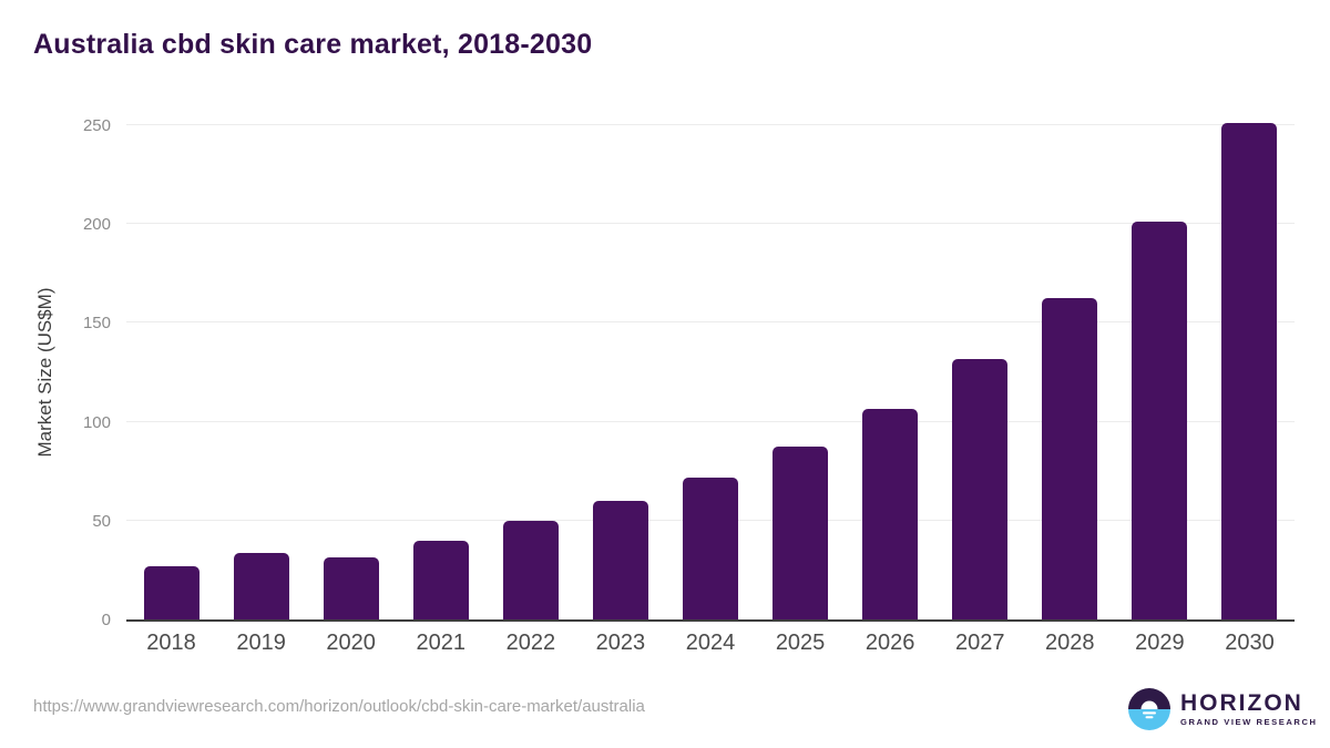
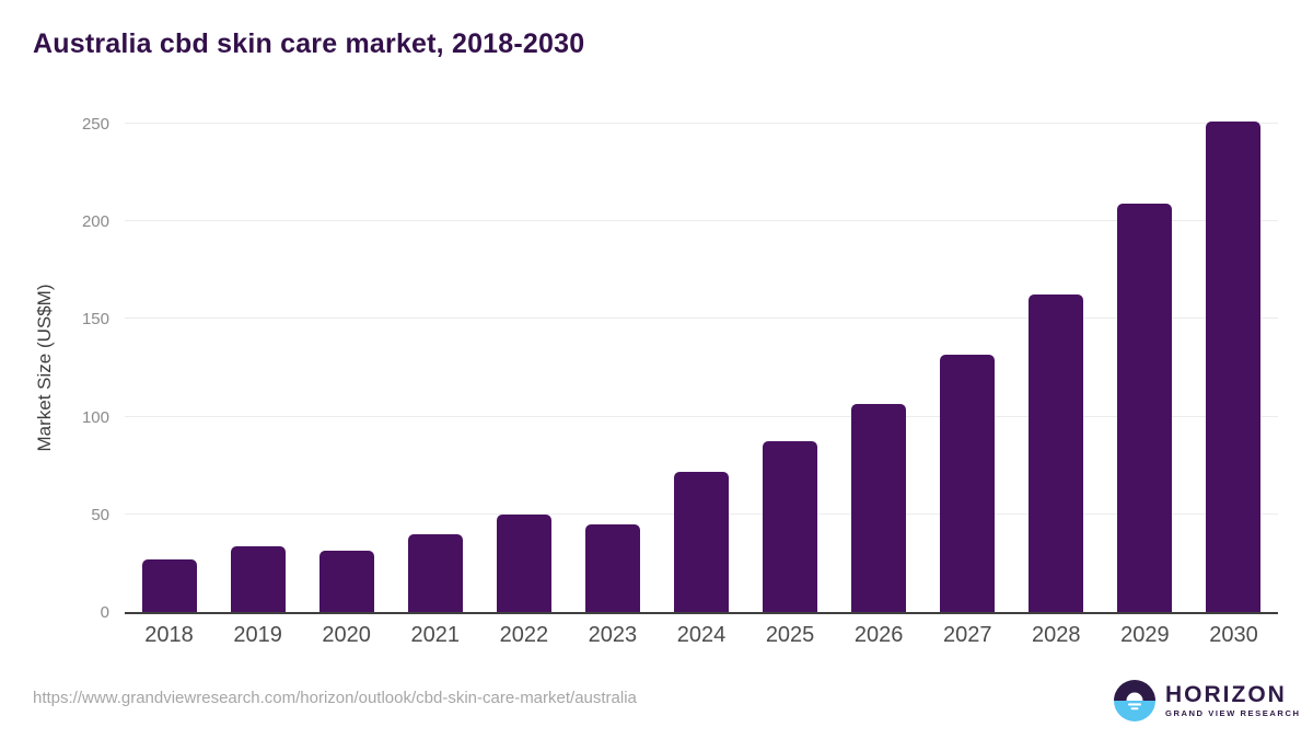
2023: 60 -> 45
2029: 201 -> 209
